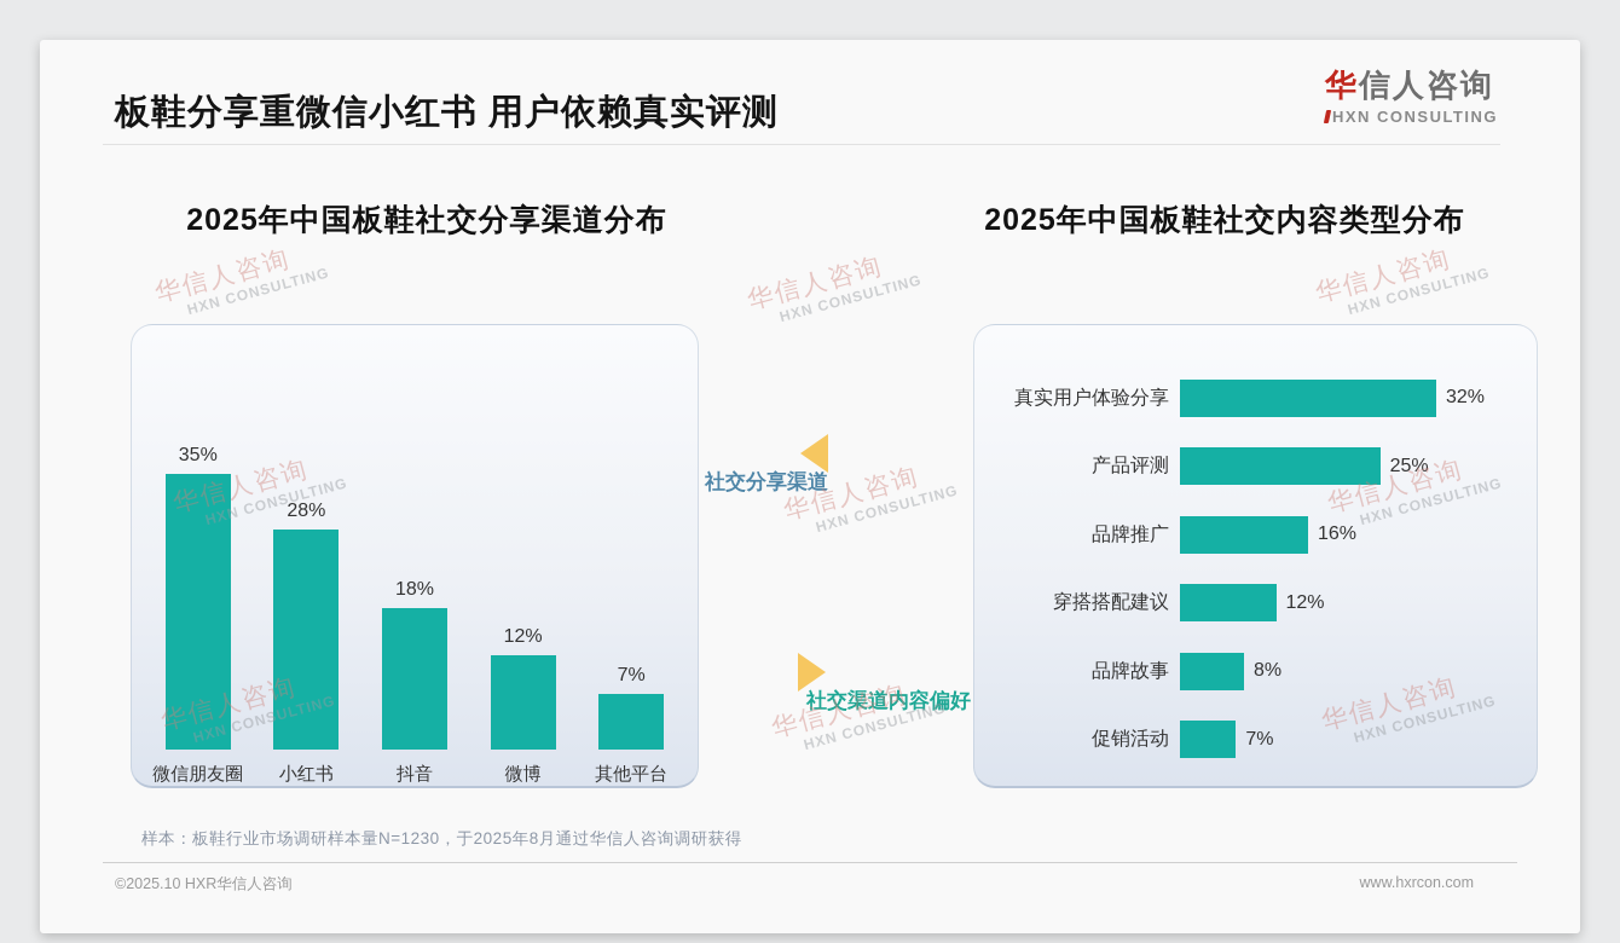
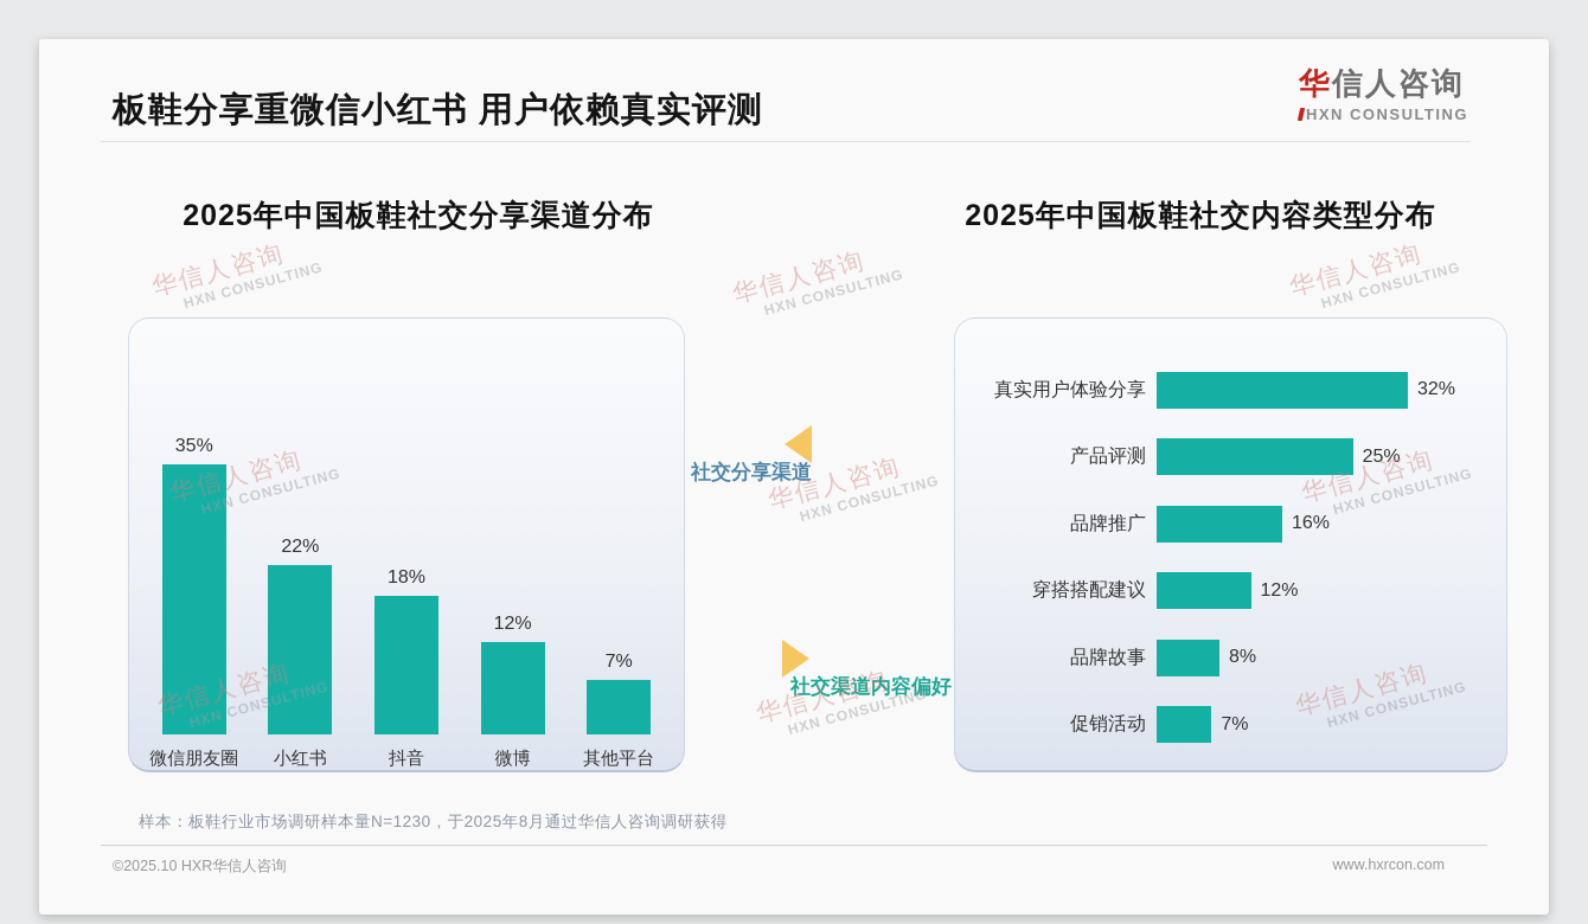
2025年中国板鞋社交分享渠道分布/小红书: 28% -> 22%
